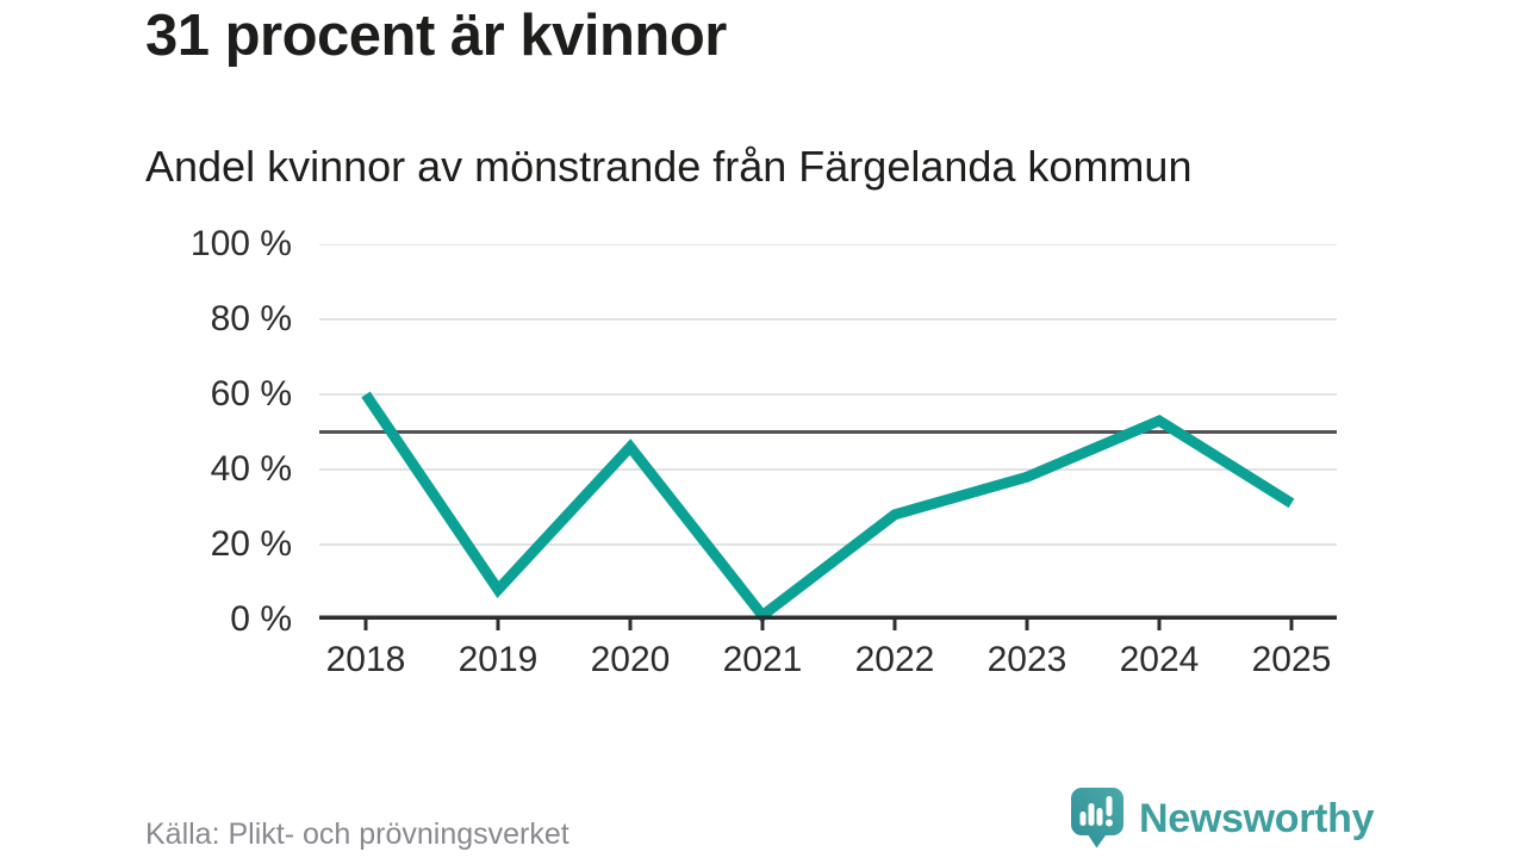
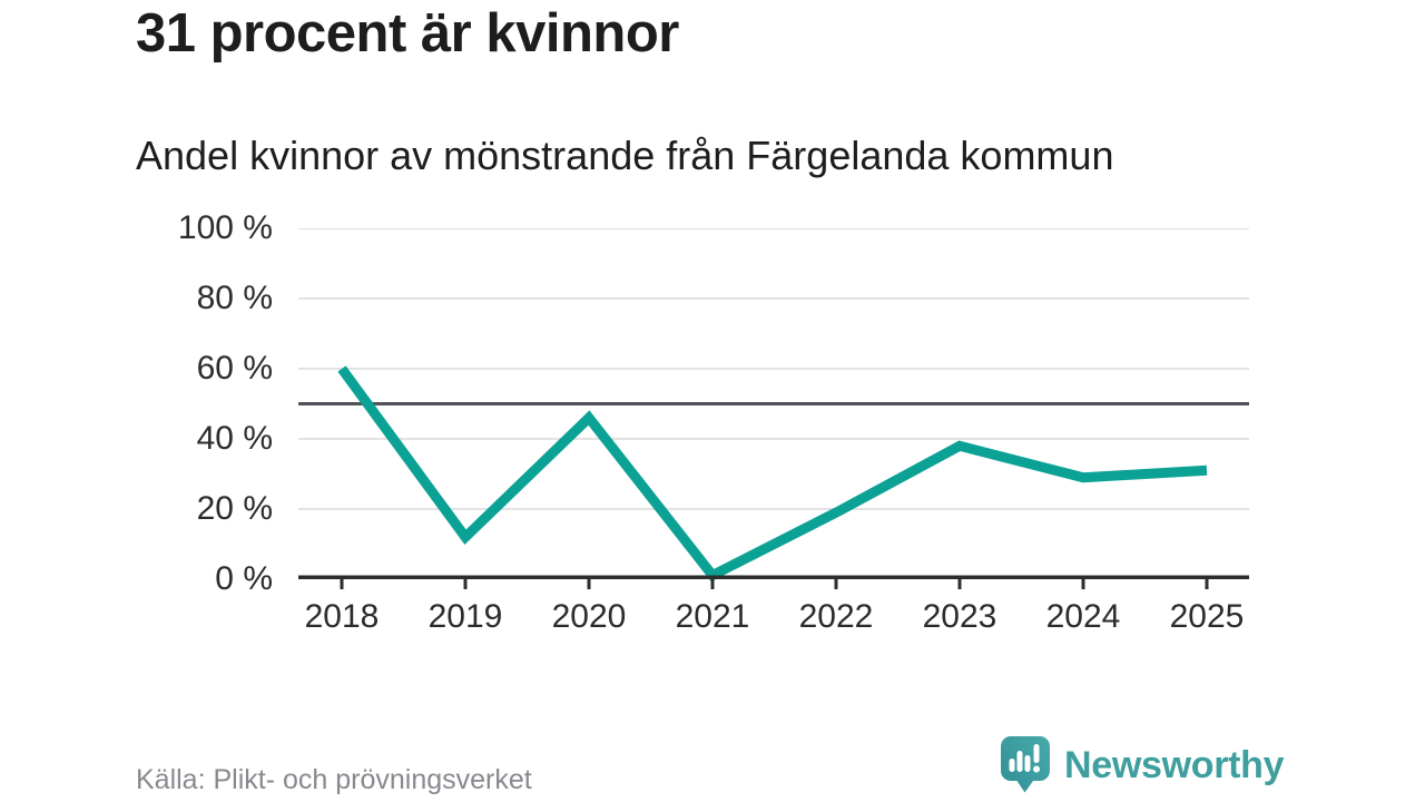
2019: 8% -> 12%
2022: 28% -> 19%
2024: 53% -> 29%
